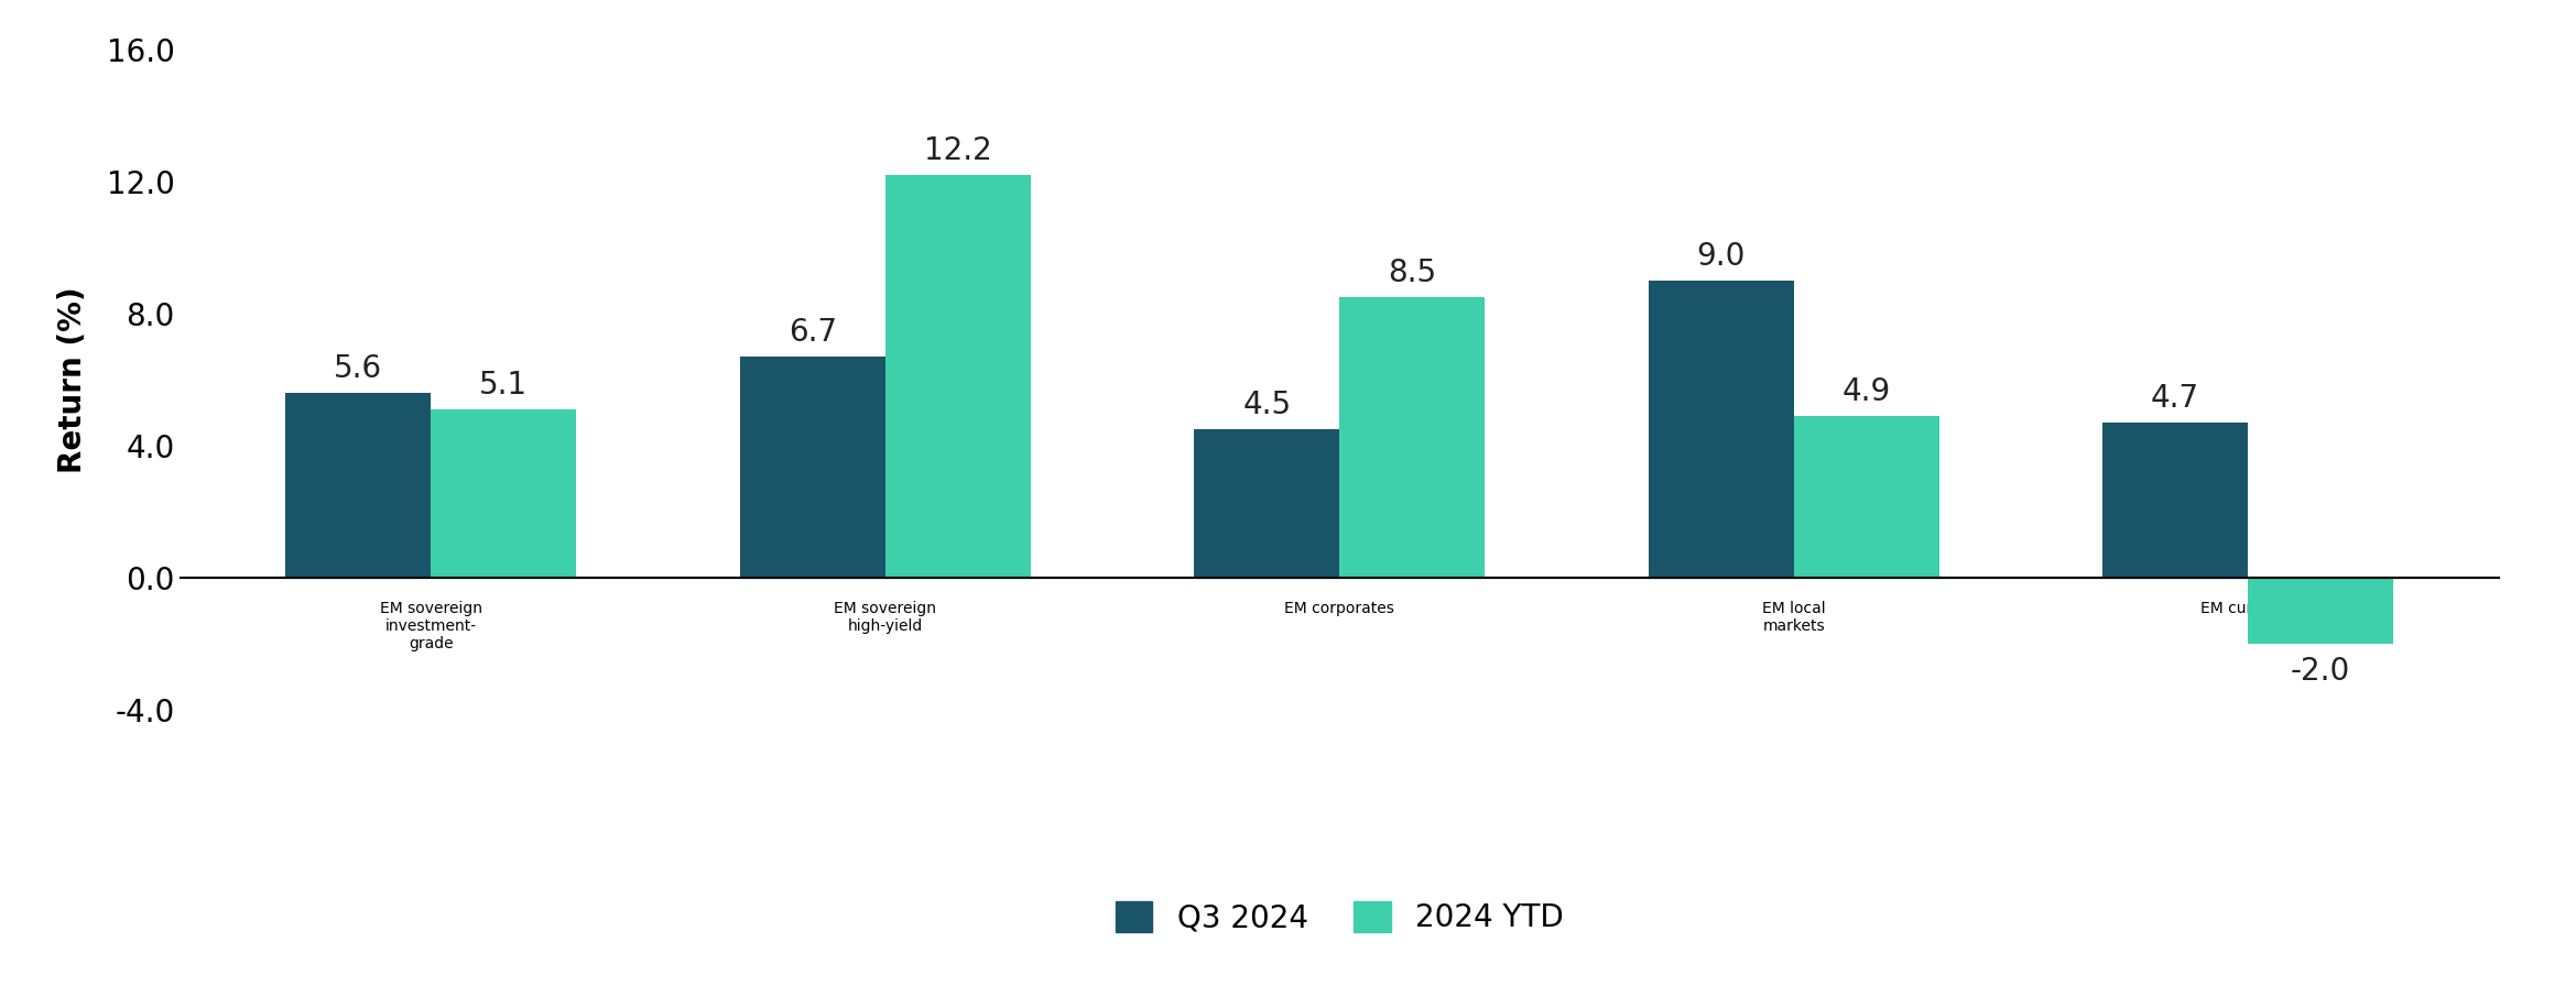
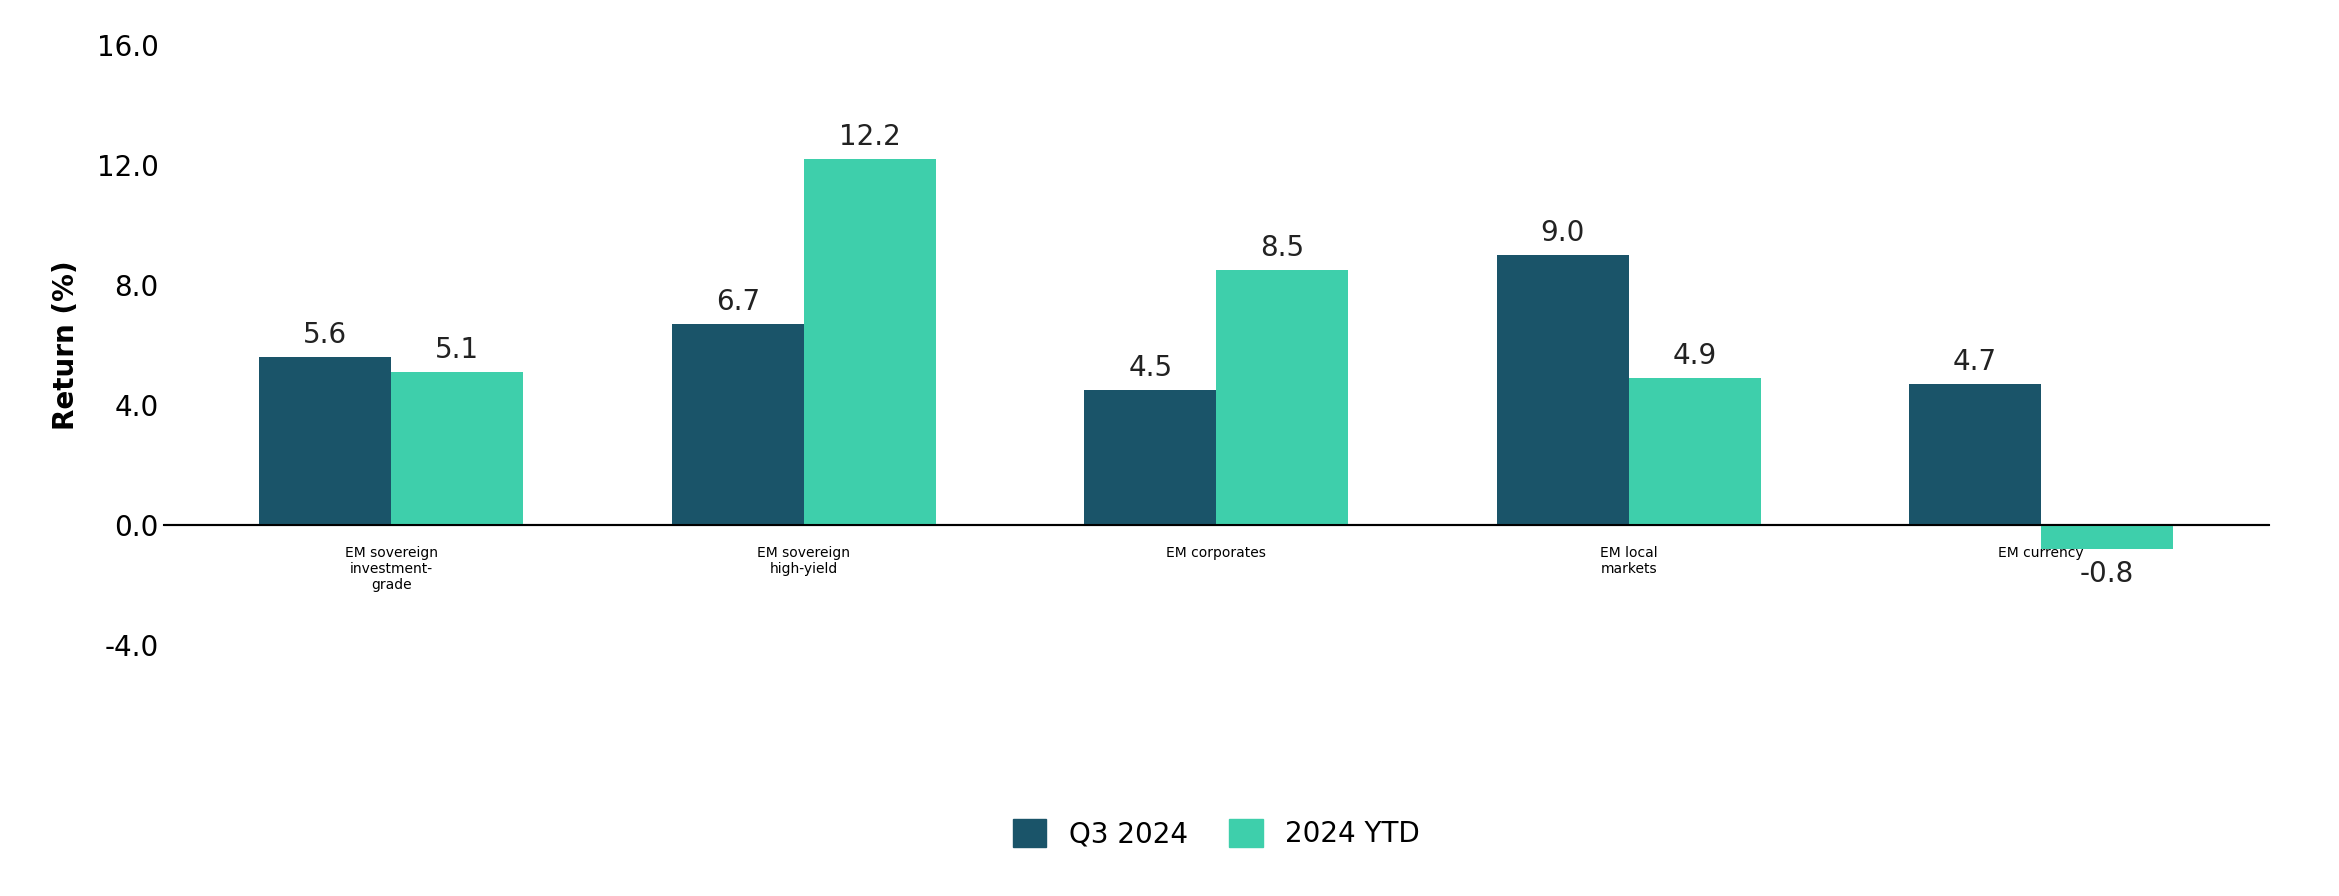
2024 YTD/EM currency: -2.0 -> -0.8
